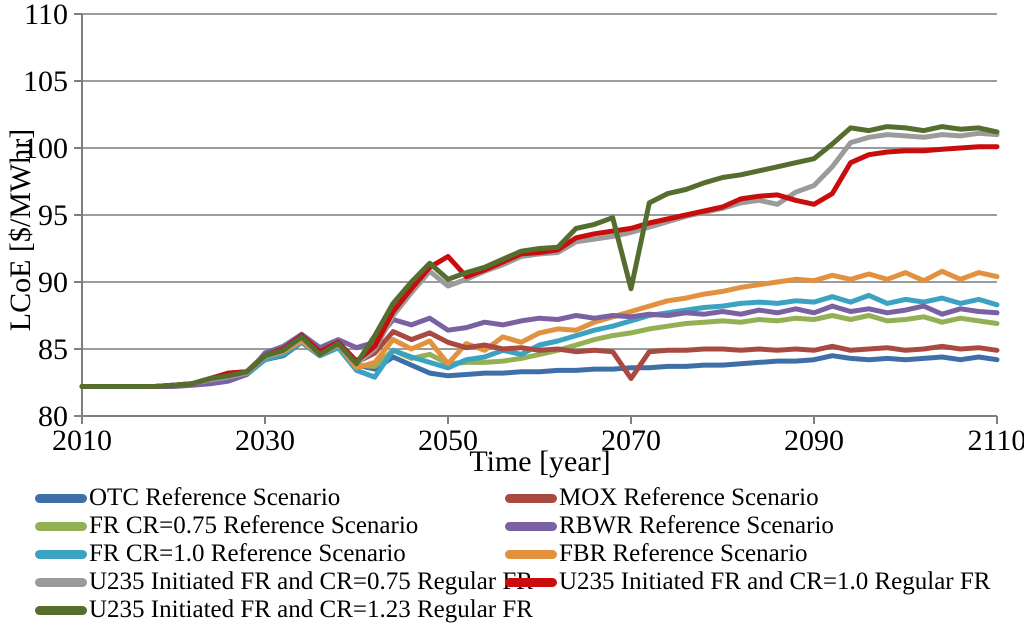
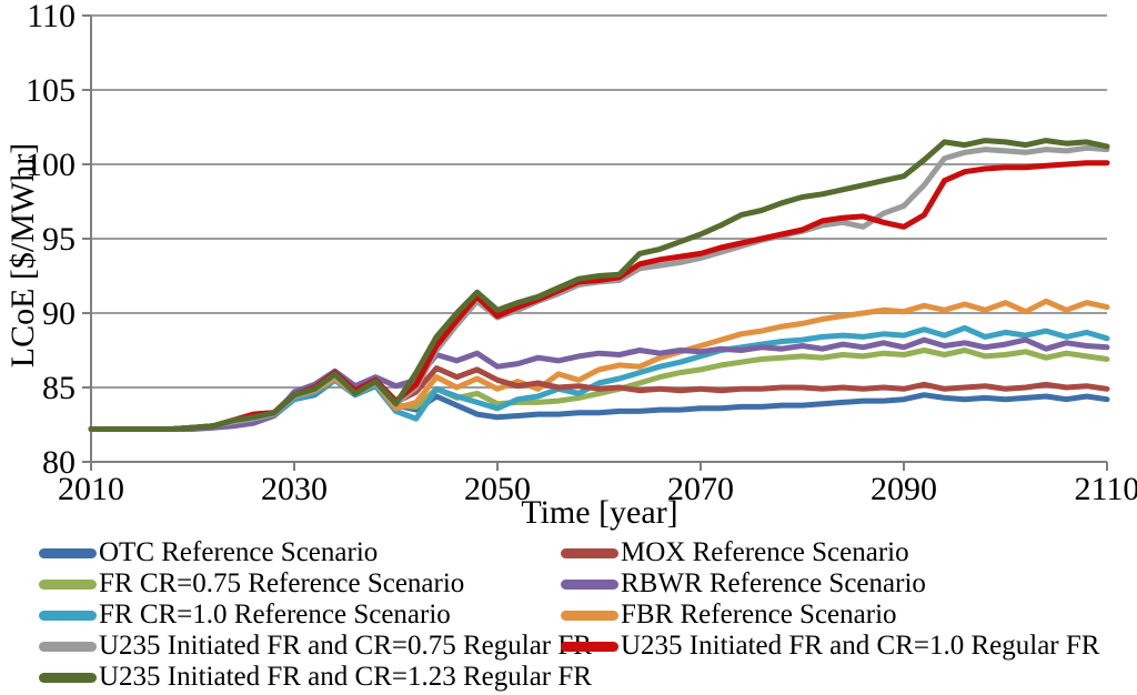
FBR Reference Scenario/2050: 83.9 -> 84.9
U235 Initiated FR and CR=1.0 Regular FR/2050: 91.9 -> 89.8
MOX Reference Scenario/2070: 82.8 -> 84.9
U235 Initiated FR and CR=1.23 Regular FR/2070: 89.5 -> 95.3
